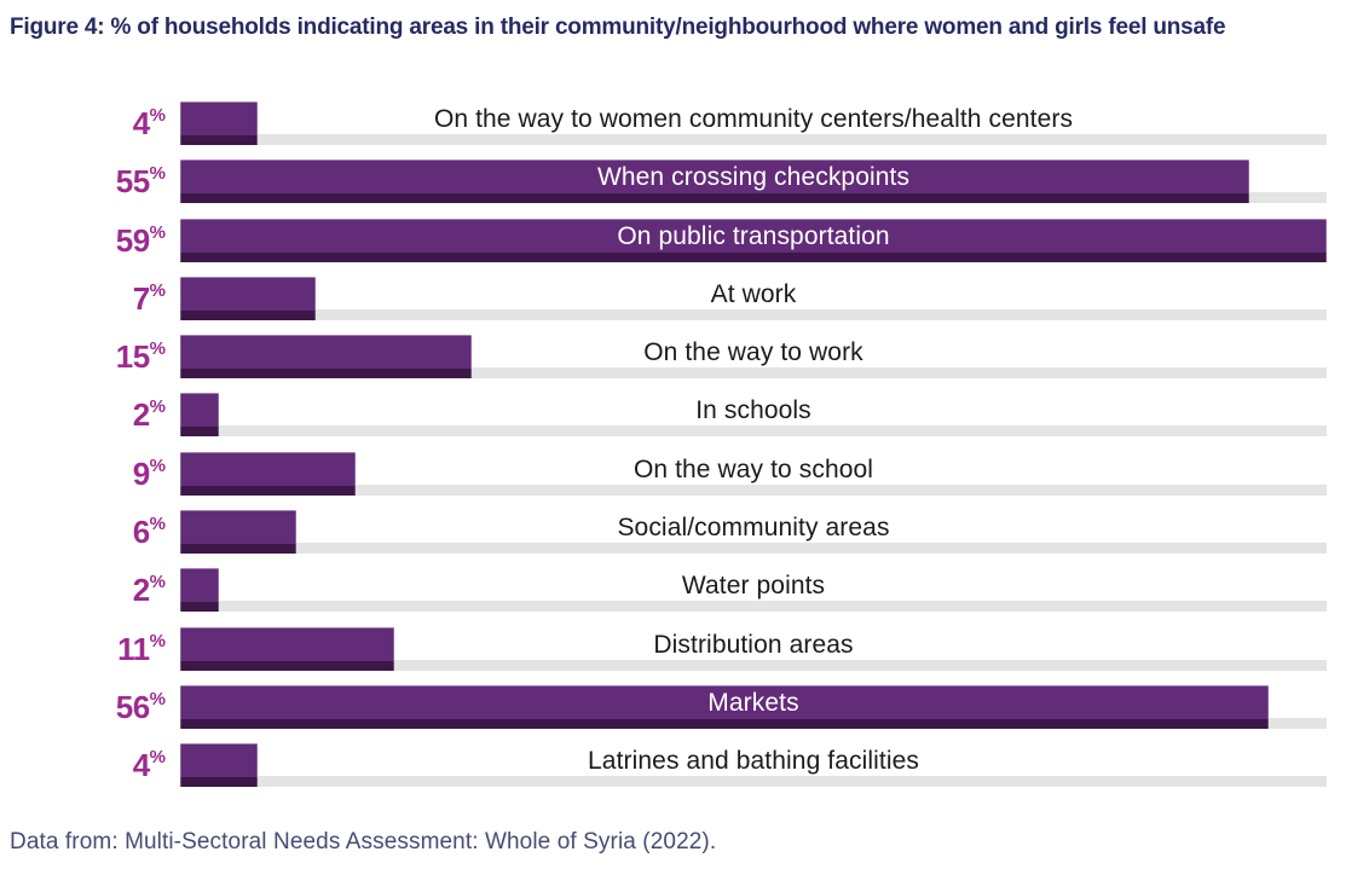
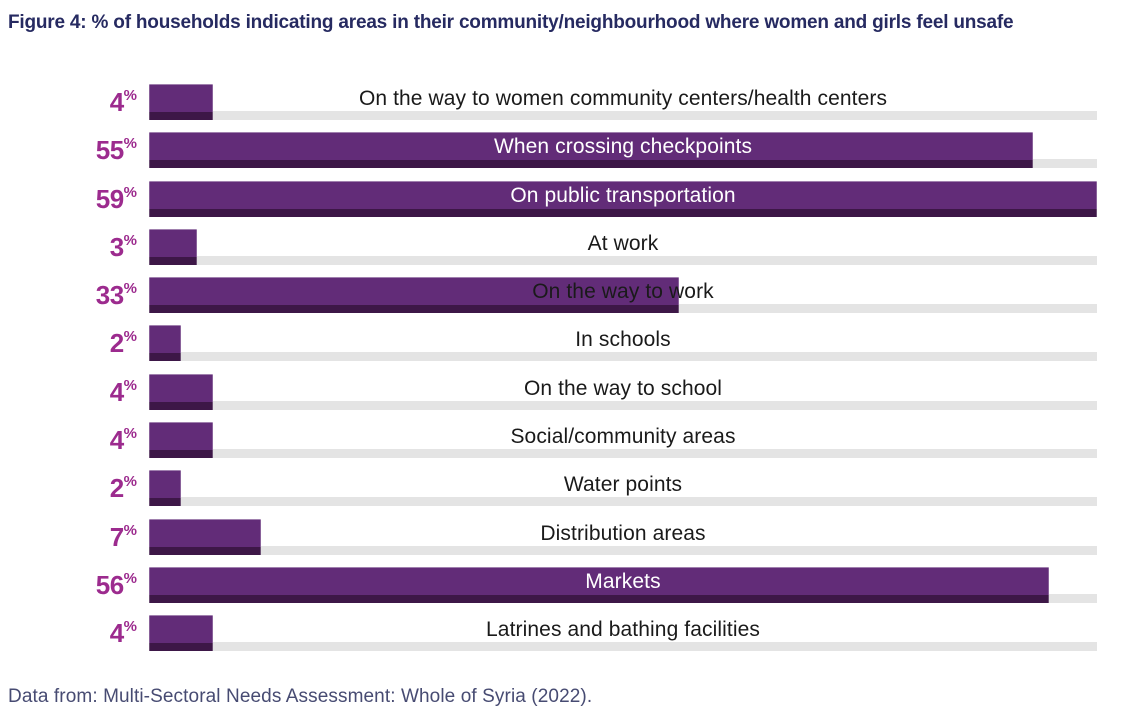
At work: 7 -> 3
On the way to work: 15 -> 33
On the way to school: 9 -> 4
Social/community areas: 6 -> 4
Distribution areas: 11 -> 7
